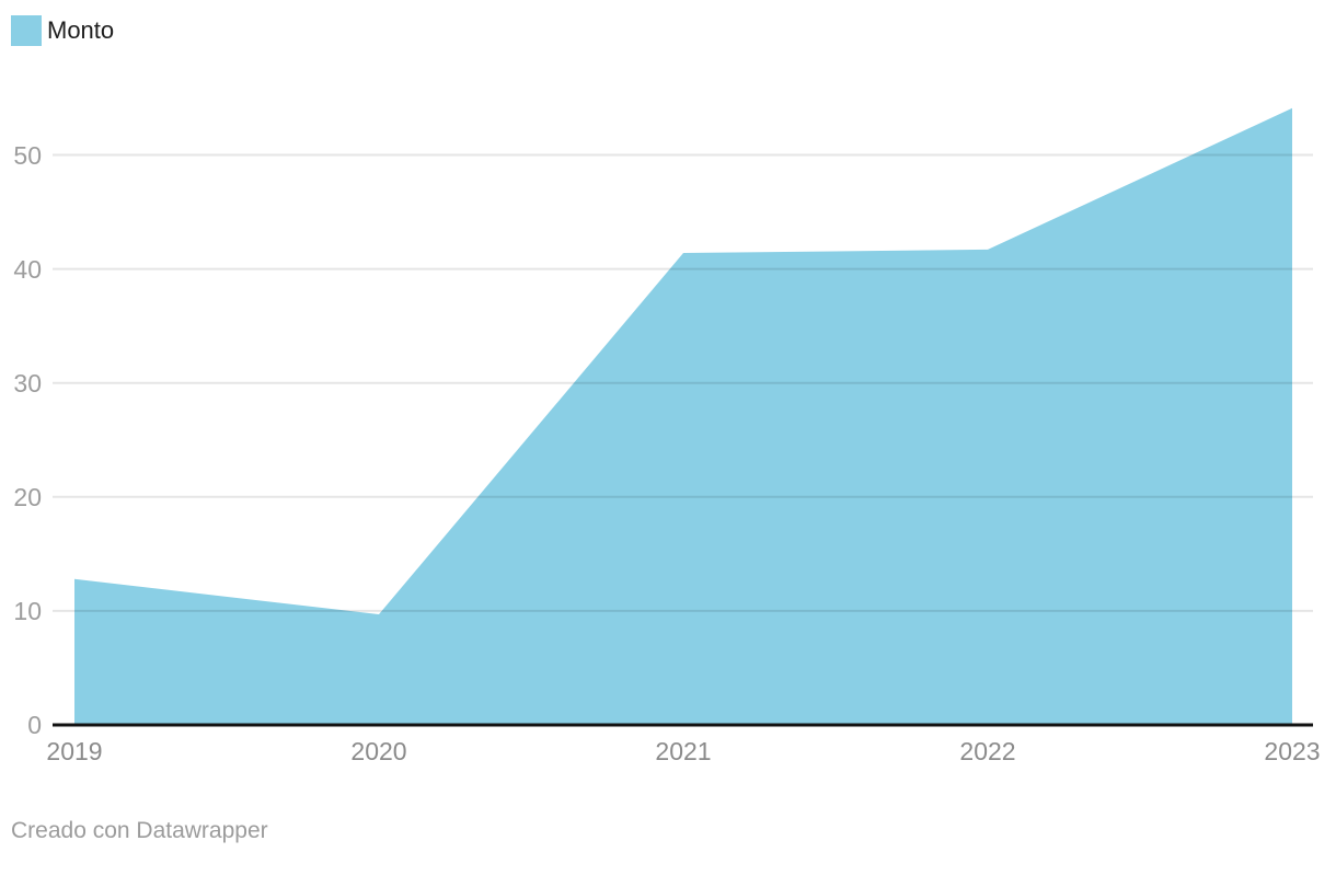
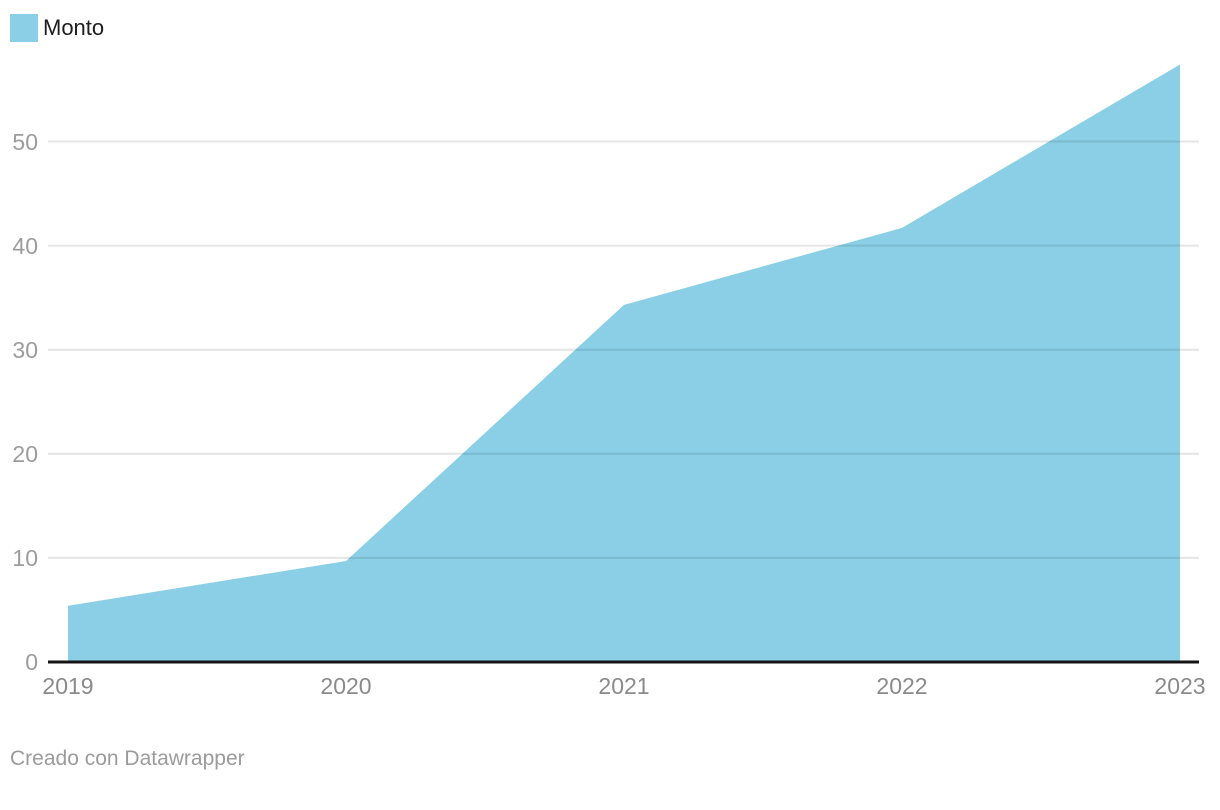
2019: 12.8 -> 5.4
2021: 41.4 -> 34.3
2023: 54.1 -> 57.4
